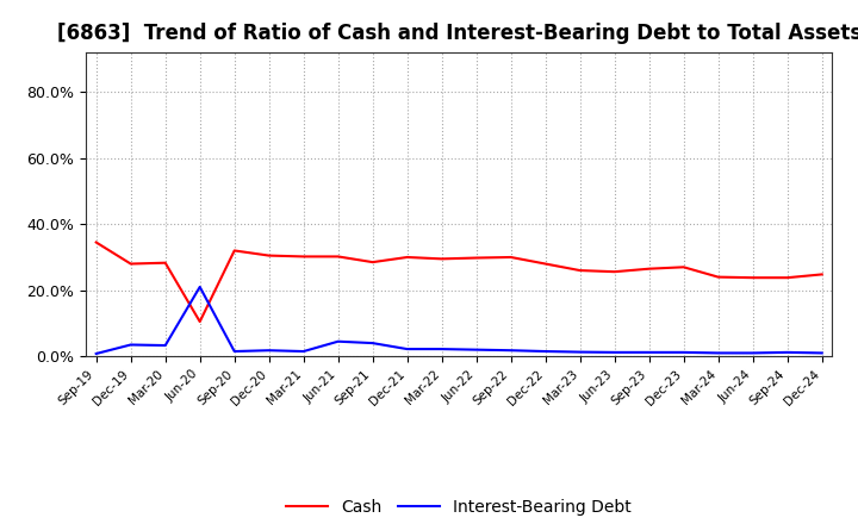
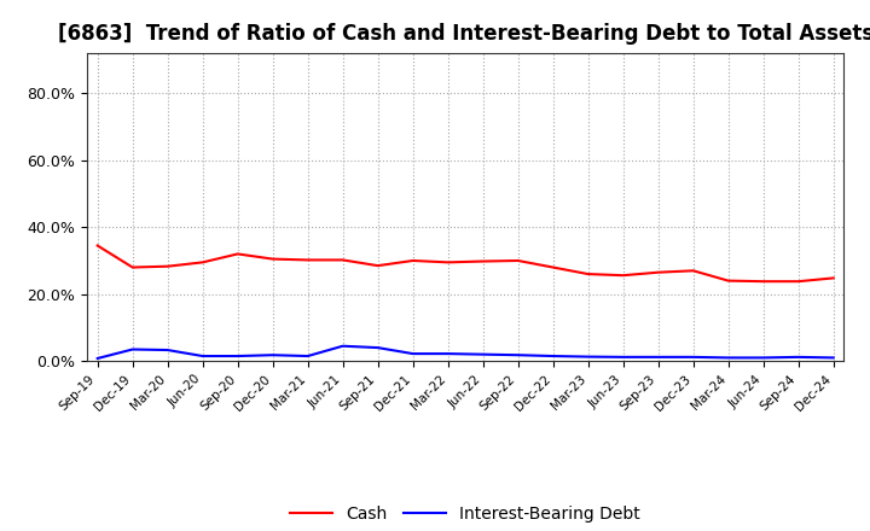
Cash/Jun-20: 10.5% -> 29.5%
Interest-Bearing Debt/Jun-20: 21.0% -> 1.5%
